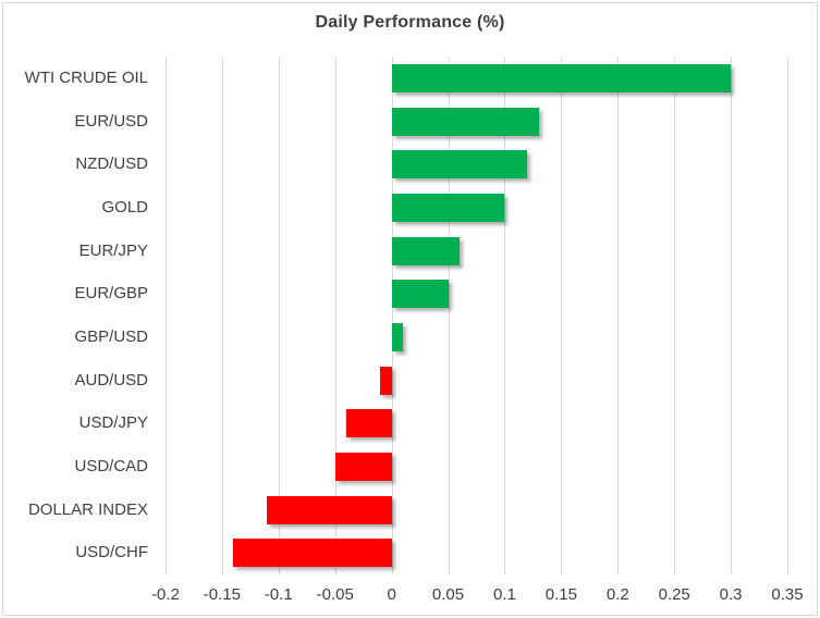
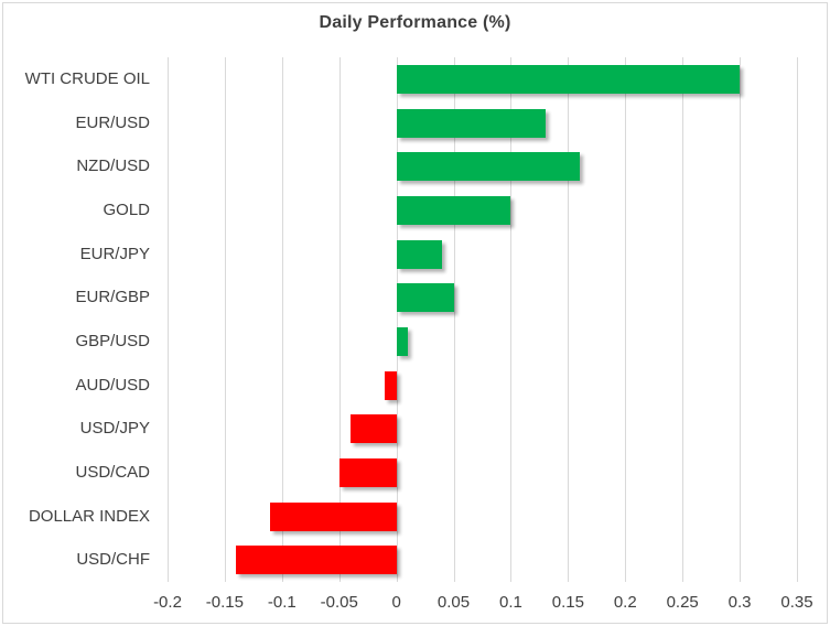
NZD/USD: 0.12 -> 0.16
EUR/JPY: 0.06 -> 0.04
